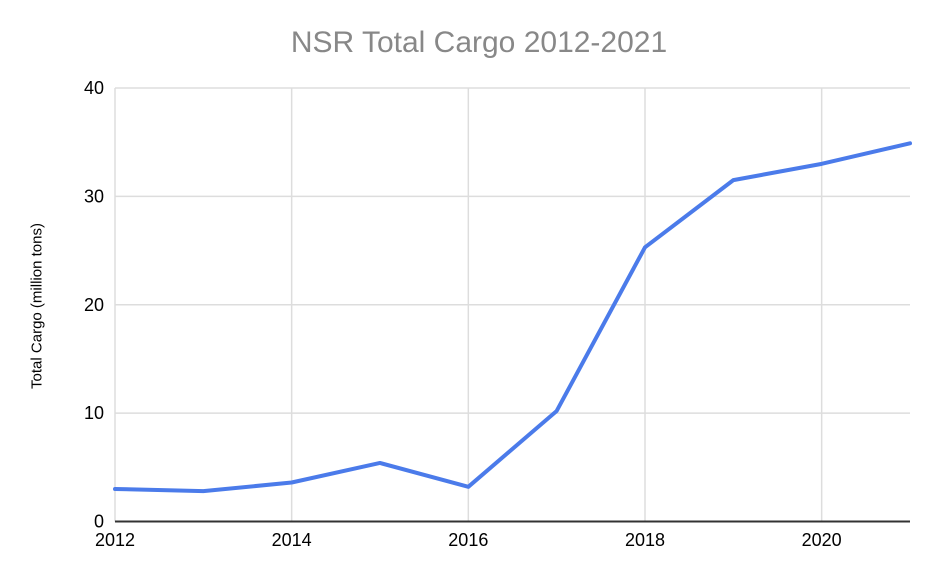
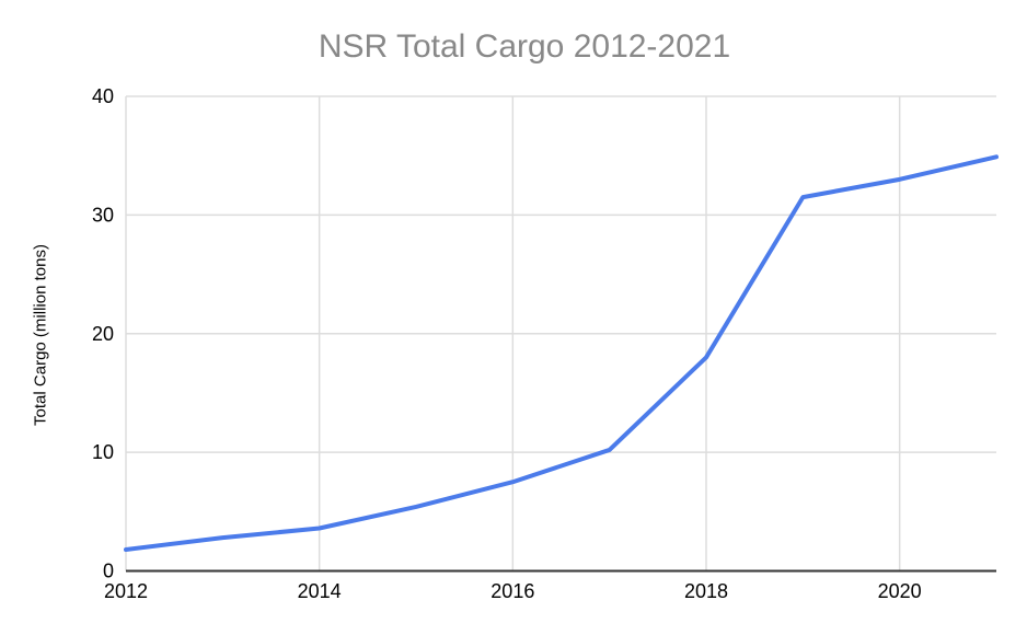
2012: 3.0 -> 1.8
2016: 3.2 -> 7.5
2018: 25.3 -> 18.0
